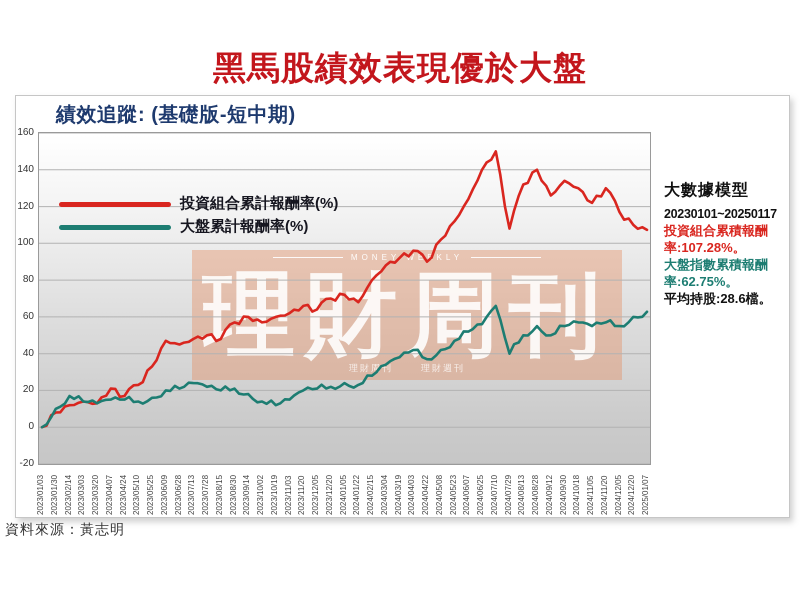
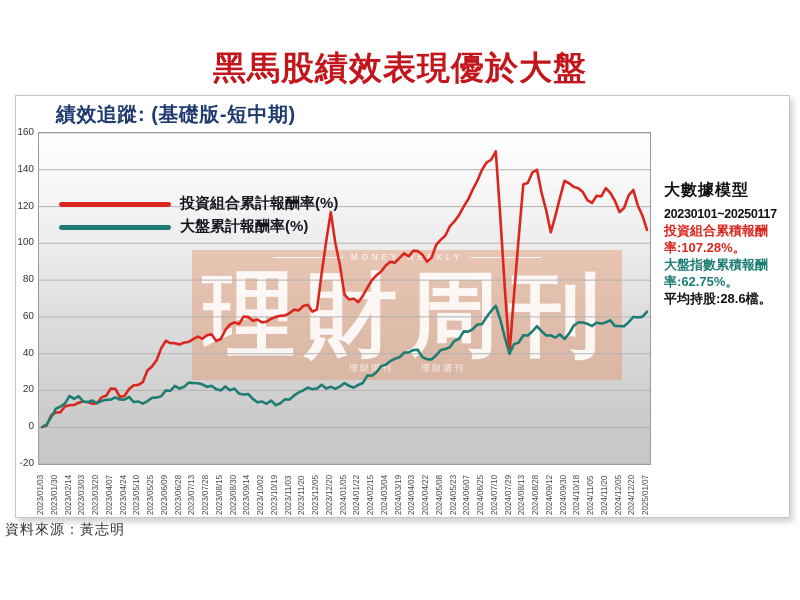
投資組合累計報酬率(%)/2023/12/20: 70 -> 117
投資組合累計報酬率(%)/2024/07/29: 108 -> 40
投資組合累計報酬率(%)/2024/09/12: 126 -> 106
大盤累計報酬率(%)/2024/09/30: 55 -> 48
投資組合累計報酬率(%)/2024/12/20: 110 -> 129
